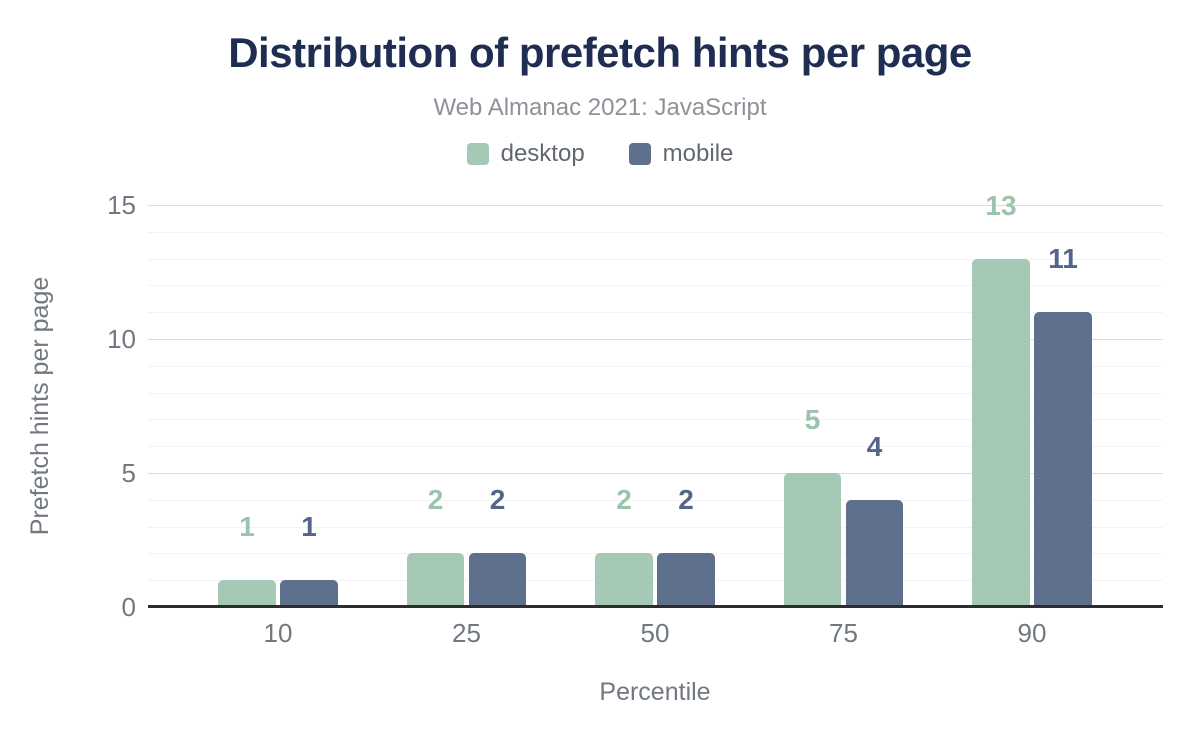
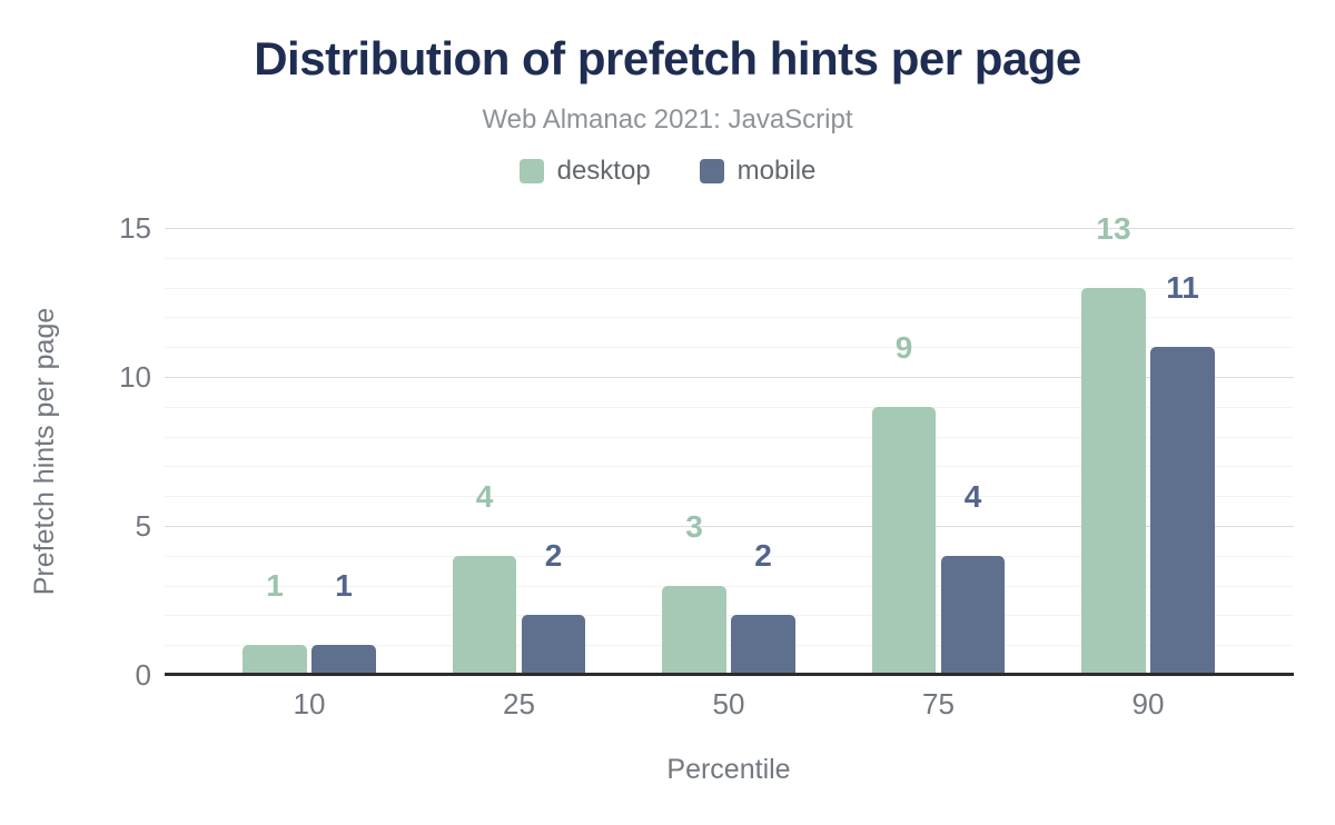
desktop/25: 2 -> 4
desktop/50: 2 -> 3
desktop/75: 5 -> 9
